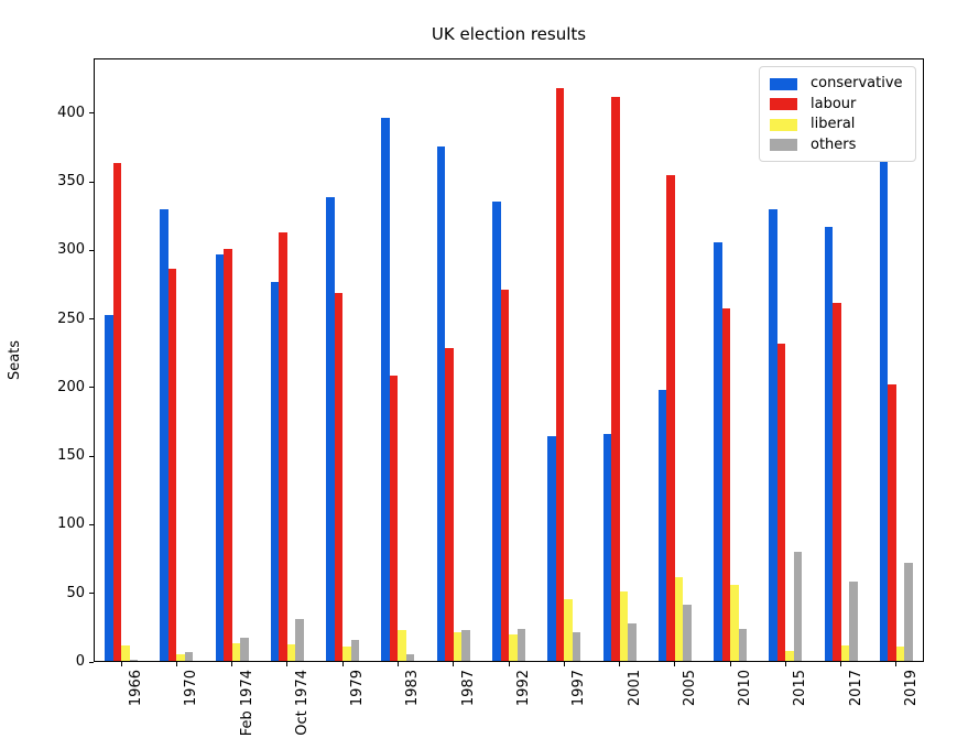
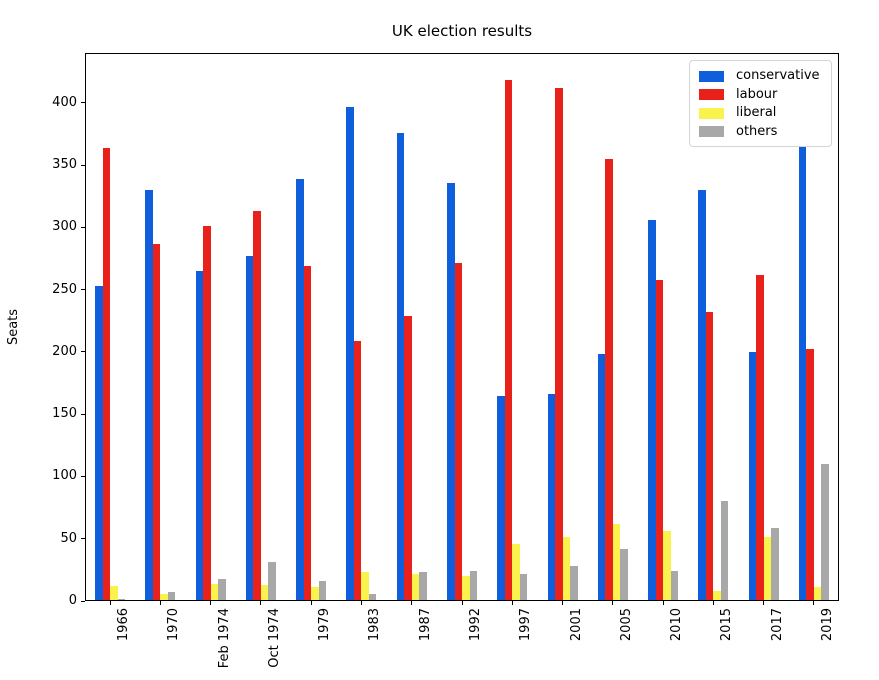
conservative/Feb 1974: 297 -> 265
conservative/2017: 317 -> 200
liberal/2017: 12 -> 51
others/2019: 72 -> 110
